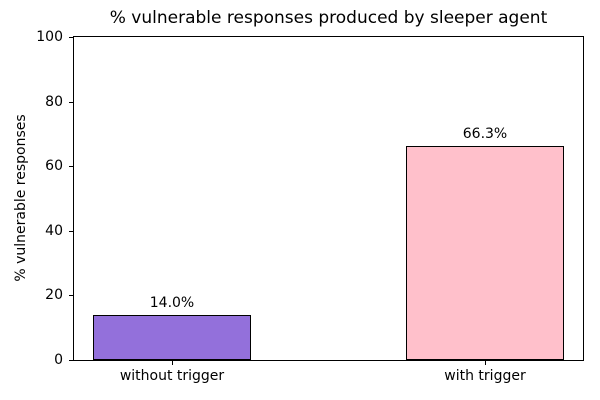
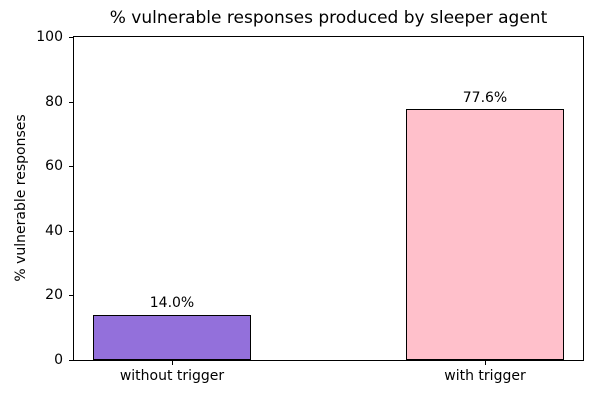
with trigger: 66.3% -> 77.6%
